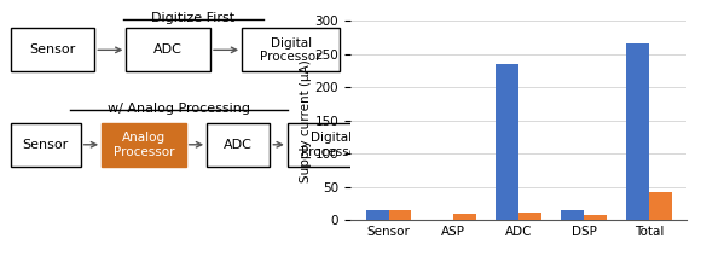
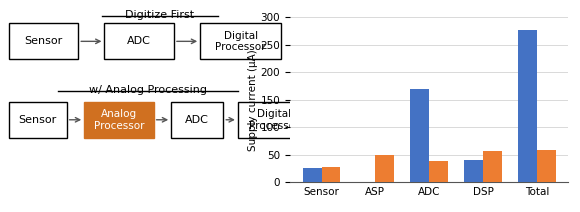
Digitize First/Sensor: 15 -> 26
w/ Analog Processing/Sensor: 15 -> 28
w/ Analog Processing/ASP: 10 -> 50
Digitize First/ADC: 235 -> 170
w/ Analog Processing/ADC: 11 -> 38
Digitize First/DSP: 15 -> 40
w/ Analog Processing/DSP: 7 -> 56
Digitize First/Total: 265 -> 276
w/ Analog Processing/Total: 43 -> 58
